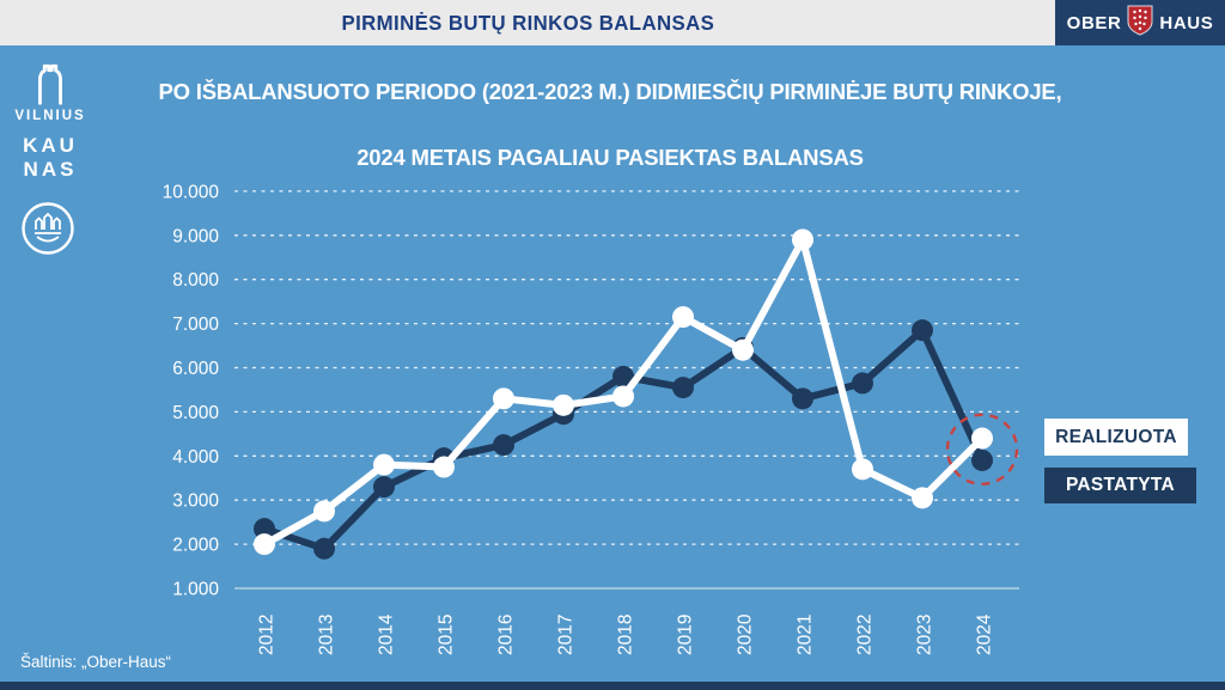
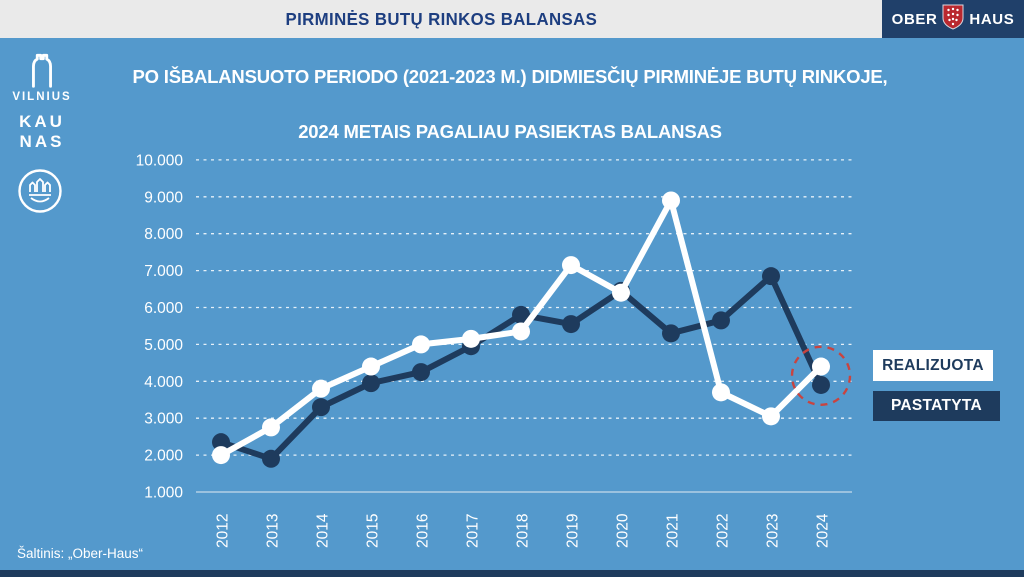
REALIZUOTA/2015: 3800 -> 4400
REALIZUOTA/2016: 5300 -> 5000
